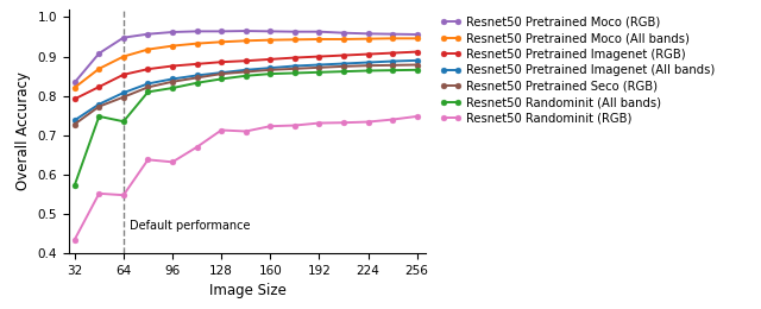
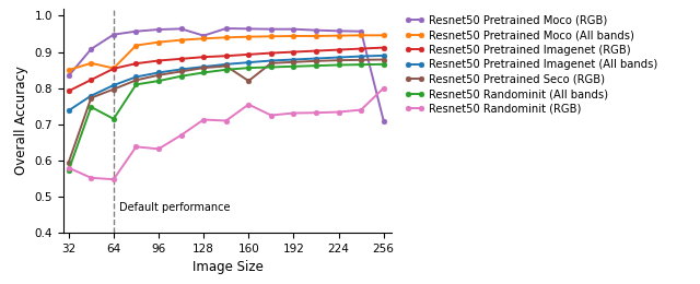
Resnet50 Pretrained Moco (All bands)/32: 0.821 -> 0.850
Resnet50 Pretrained Seco (RGB)/32: 0.728 -> 0.595
Resnet50 Randominit (RGB)/32: 0.435 -> 0.580
Resnet50 Pretrained Moco (All bands)/64: 0.900 -> 0.855
Resnet50 Randominit (All bands)/64: 0.735 -> 0.715
Resnet50 Pretrained Moco (RGB)/128: 0.964 -> 0.945
Resnet50 Pretrained Seco (RGB)/160: 0.866 -> 0.820
Resnet50 Randominit (RGB)/160: 0.723 -> 0.755
Resnet50 Pretrained Moco (RGB)/256: 0.956 -> 0.710
Resnet50 Randominit (RGB)/256: 0.748 -> 0.800
